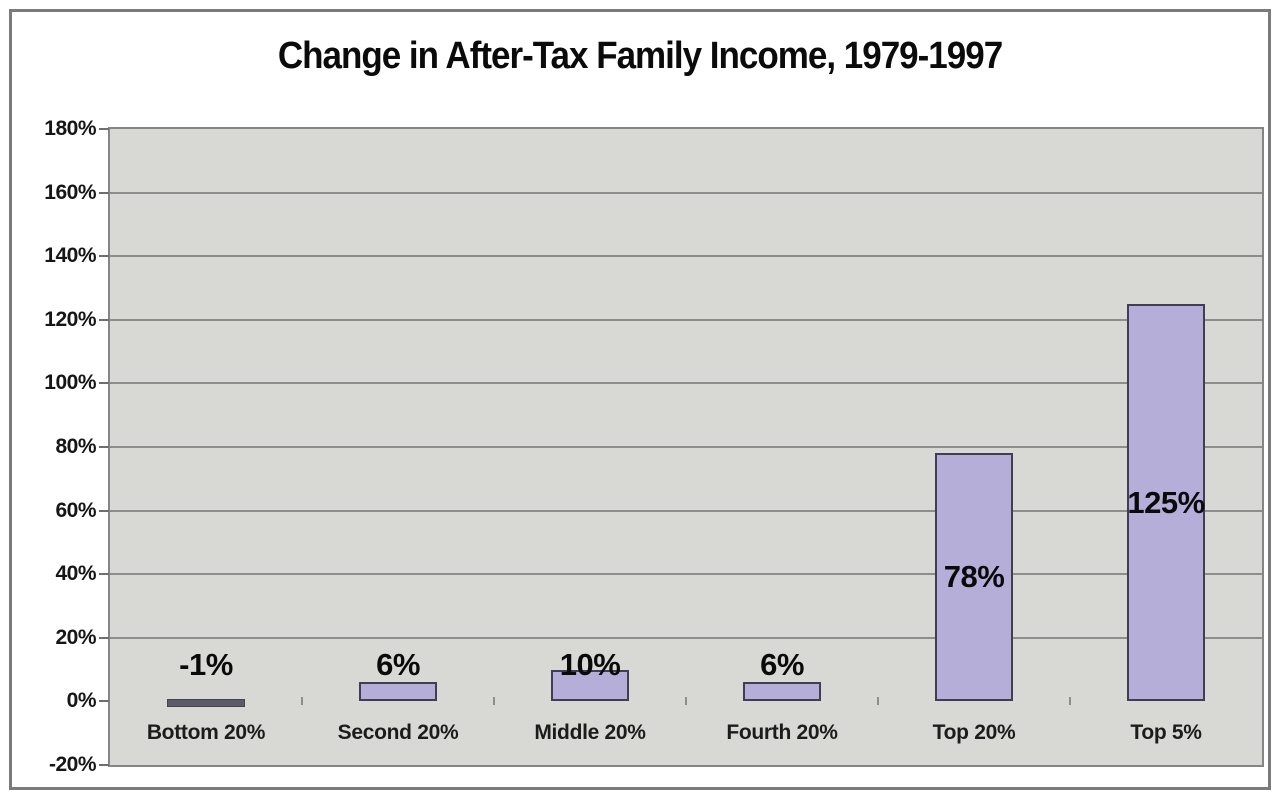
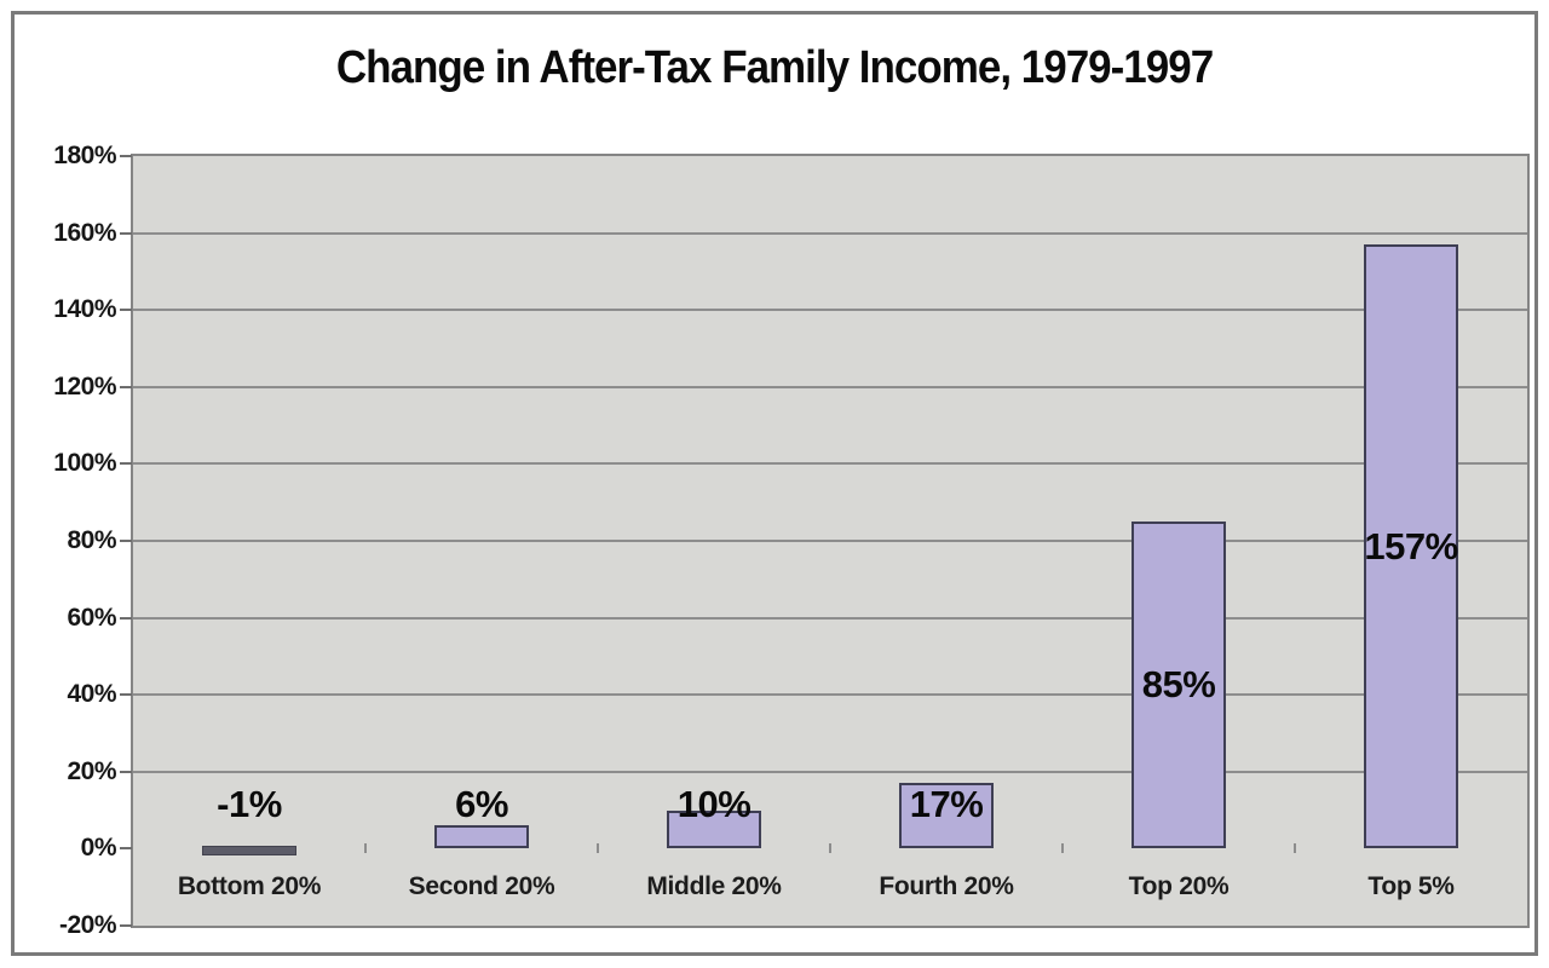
Fourth 20%: 6% -> 17%
Top 20%: 78% -> 85%
Top 5%: 125% -> 157%
